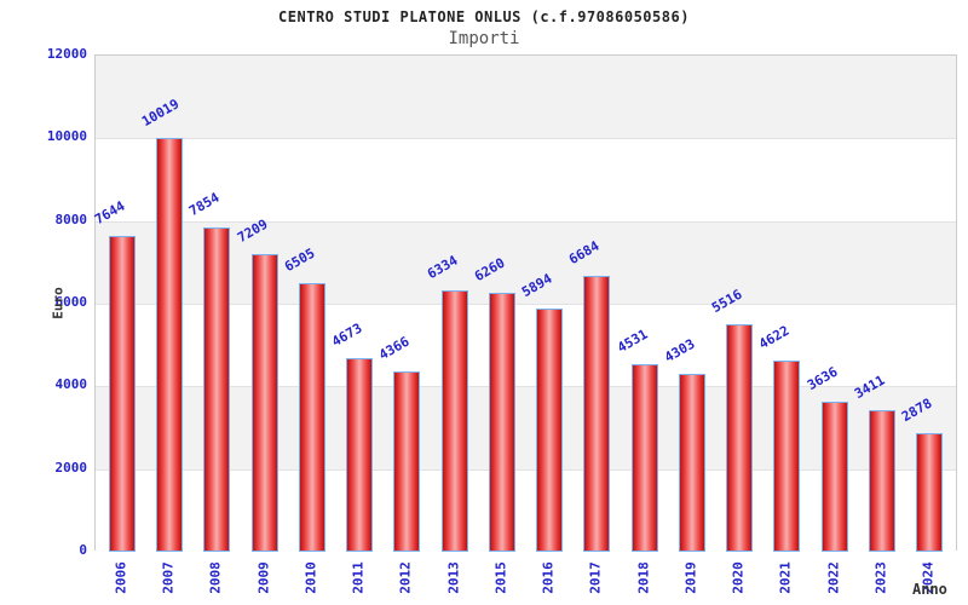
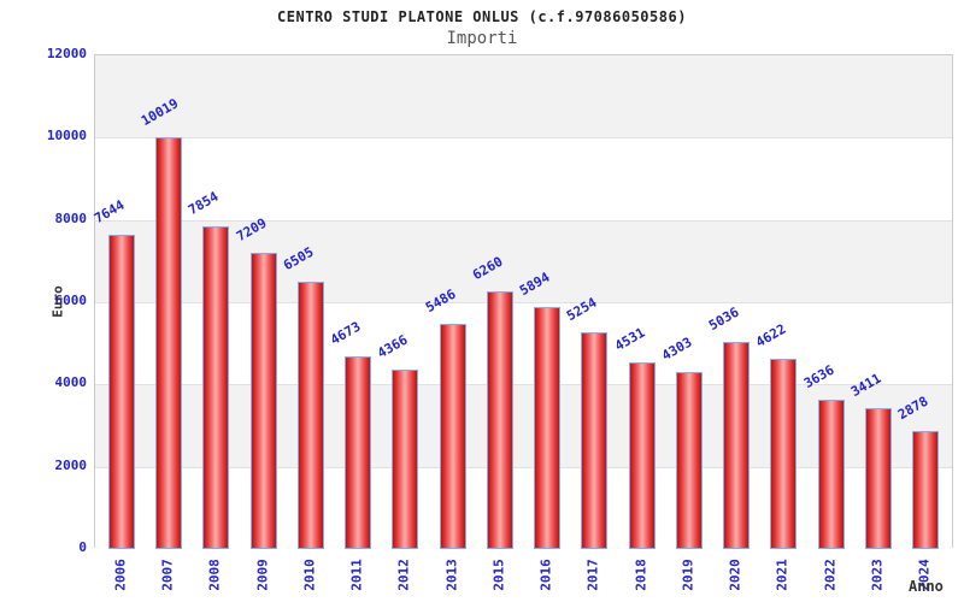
2013: 6334 -> 5486
2017: 6684 -> 5254
2020: 5516 -> 5036
